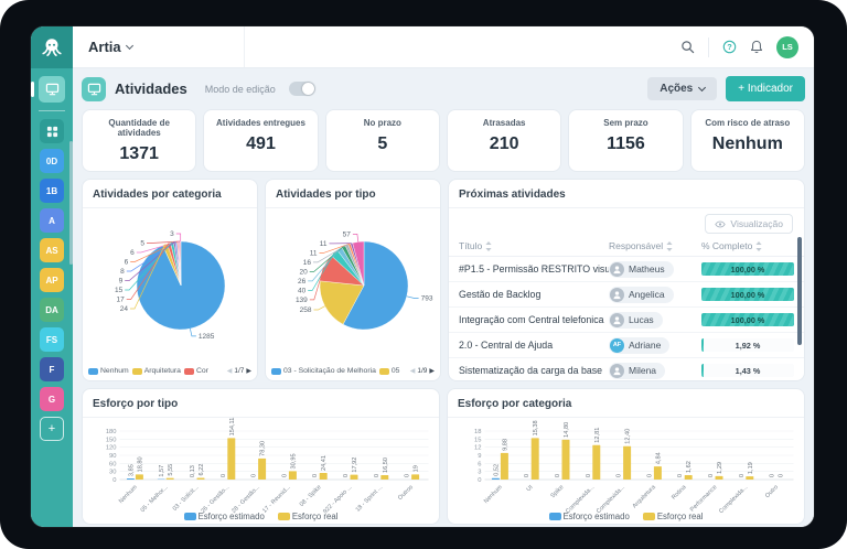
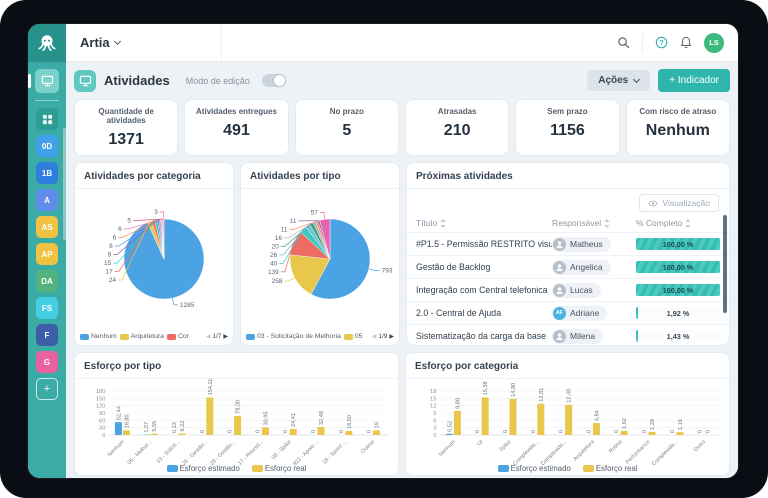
Esforço por tipo/Esforço estimado/Nenhum: 3,85 -> 52,44
Esforço por tipo/Esforço real/922 - Apoio ...: 17,92 -> 32,48
